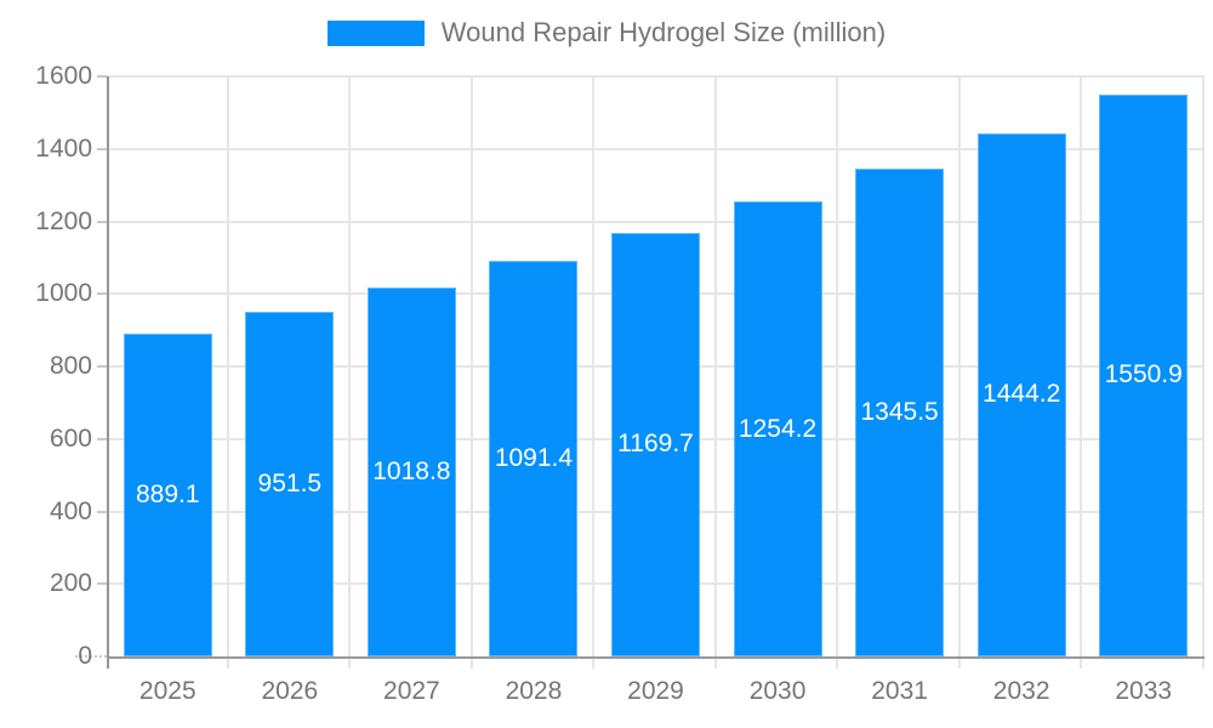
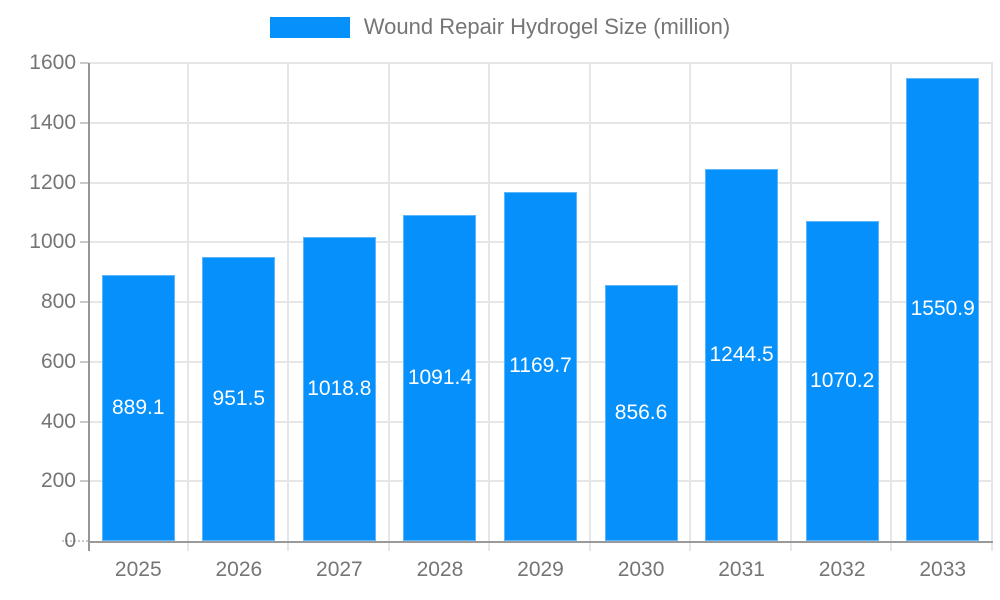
2030: 1254.2 -> 856.6
2031: 1345.5 -> 1244.5
2032: 1444.2 -> 1070.2
